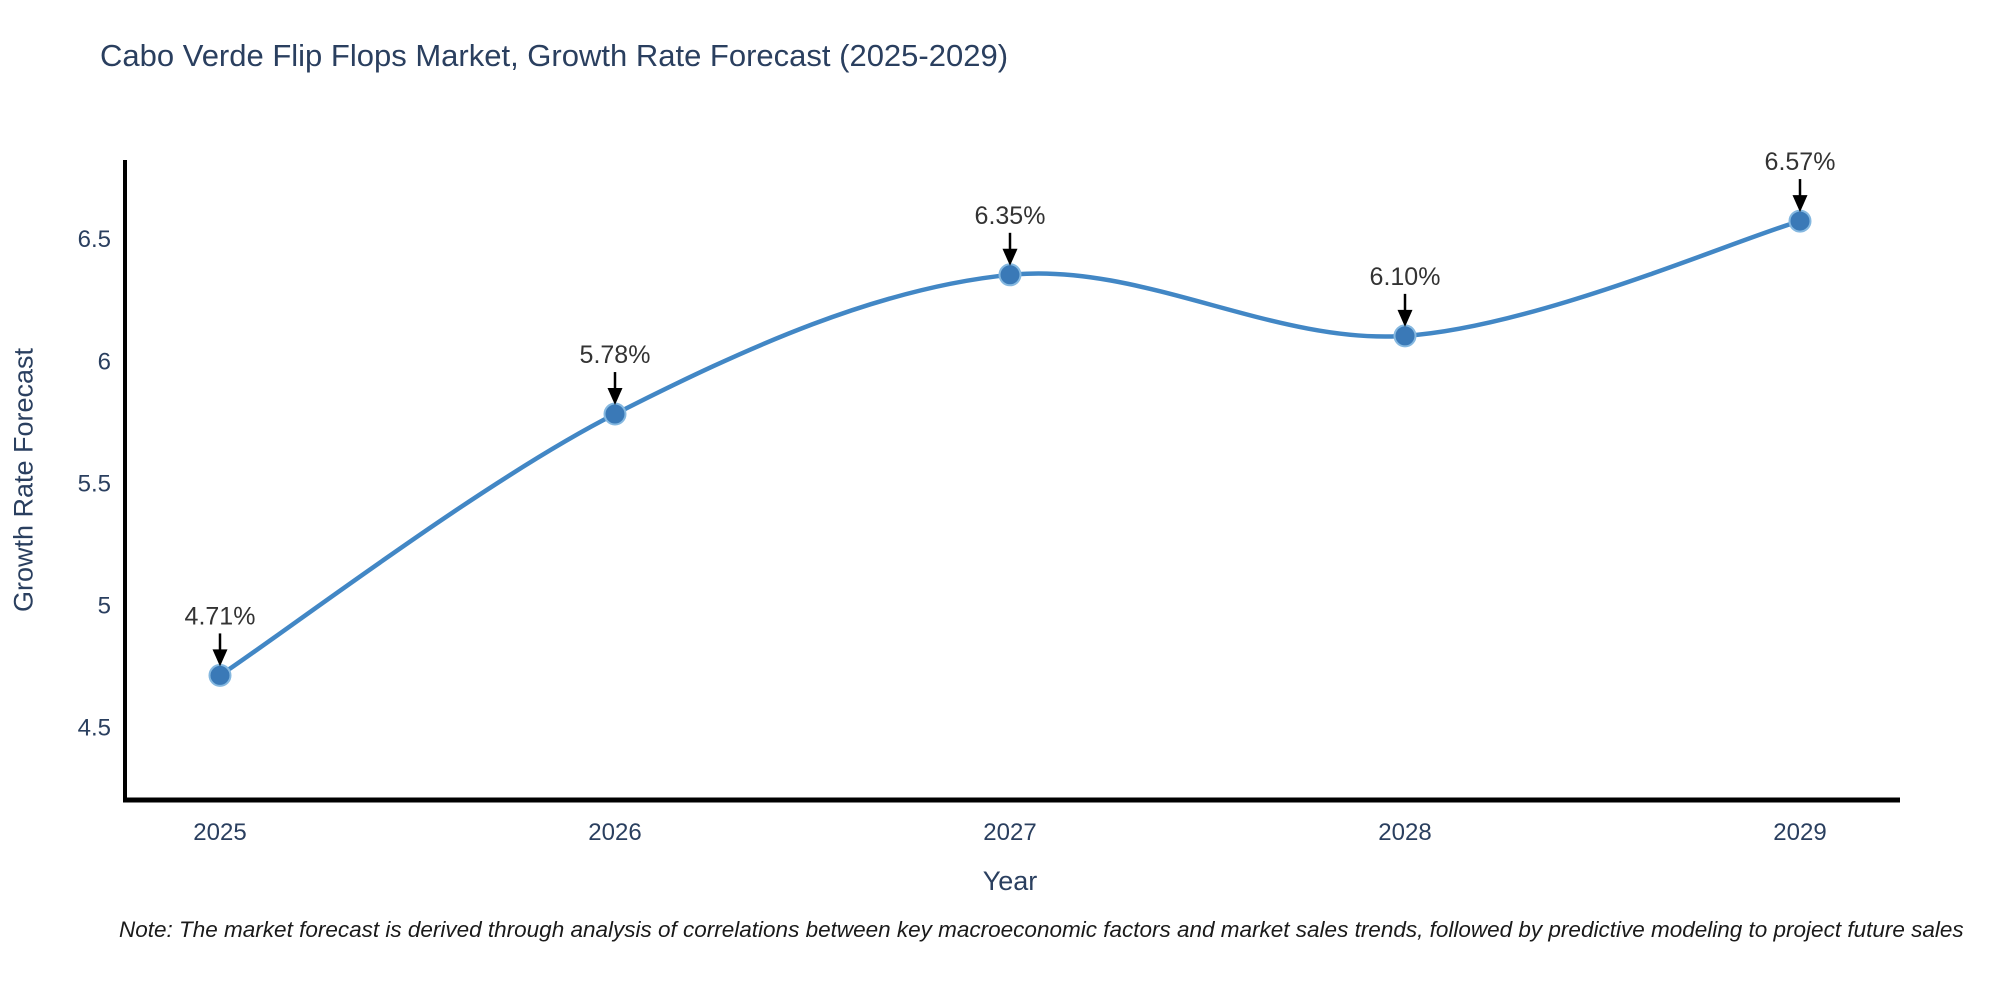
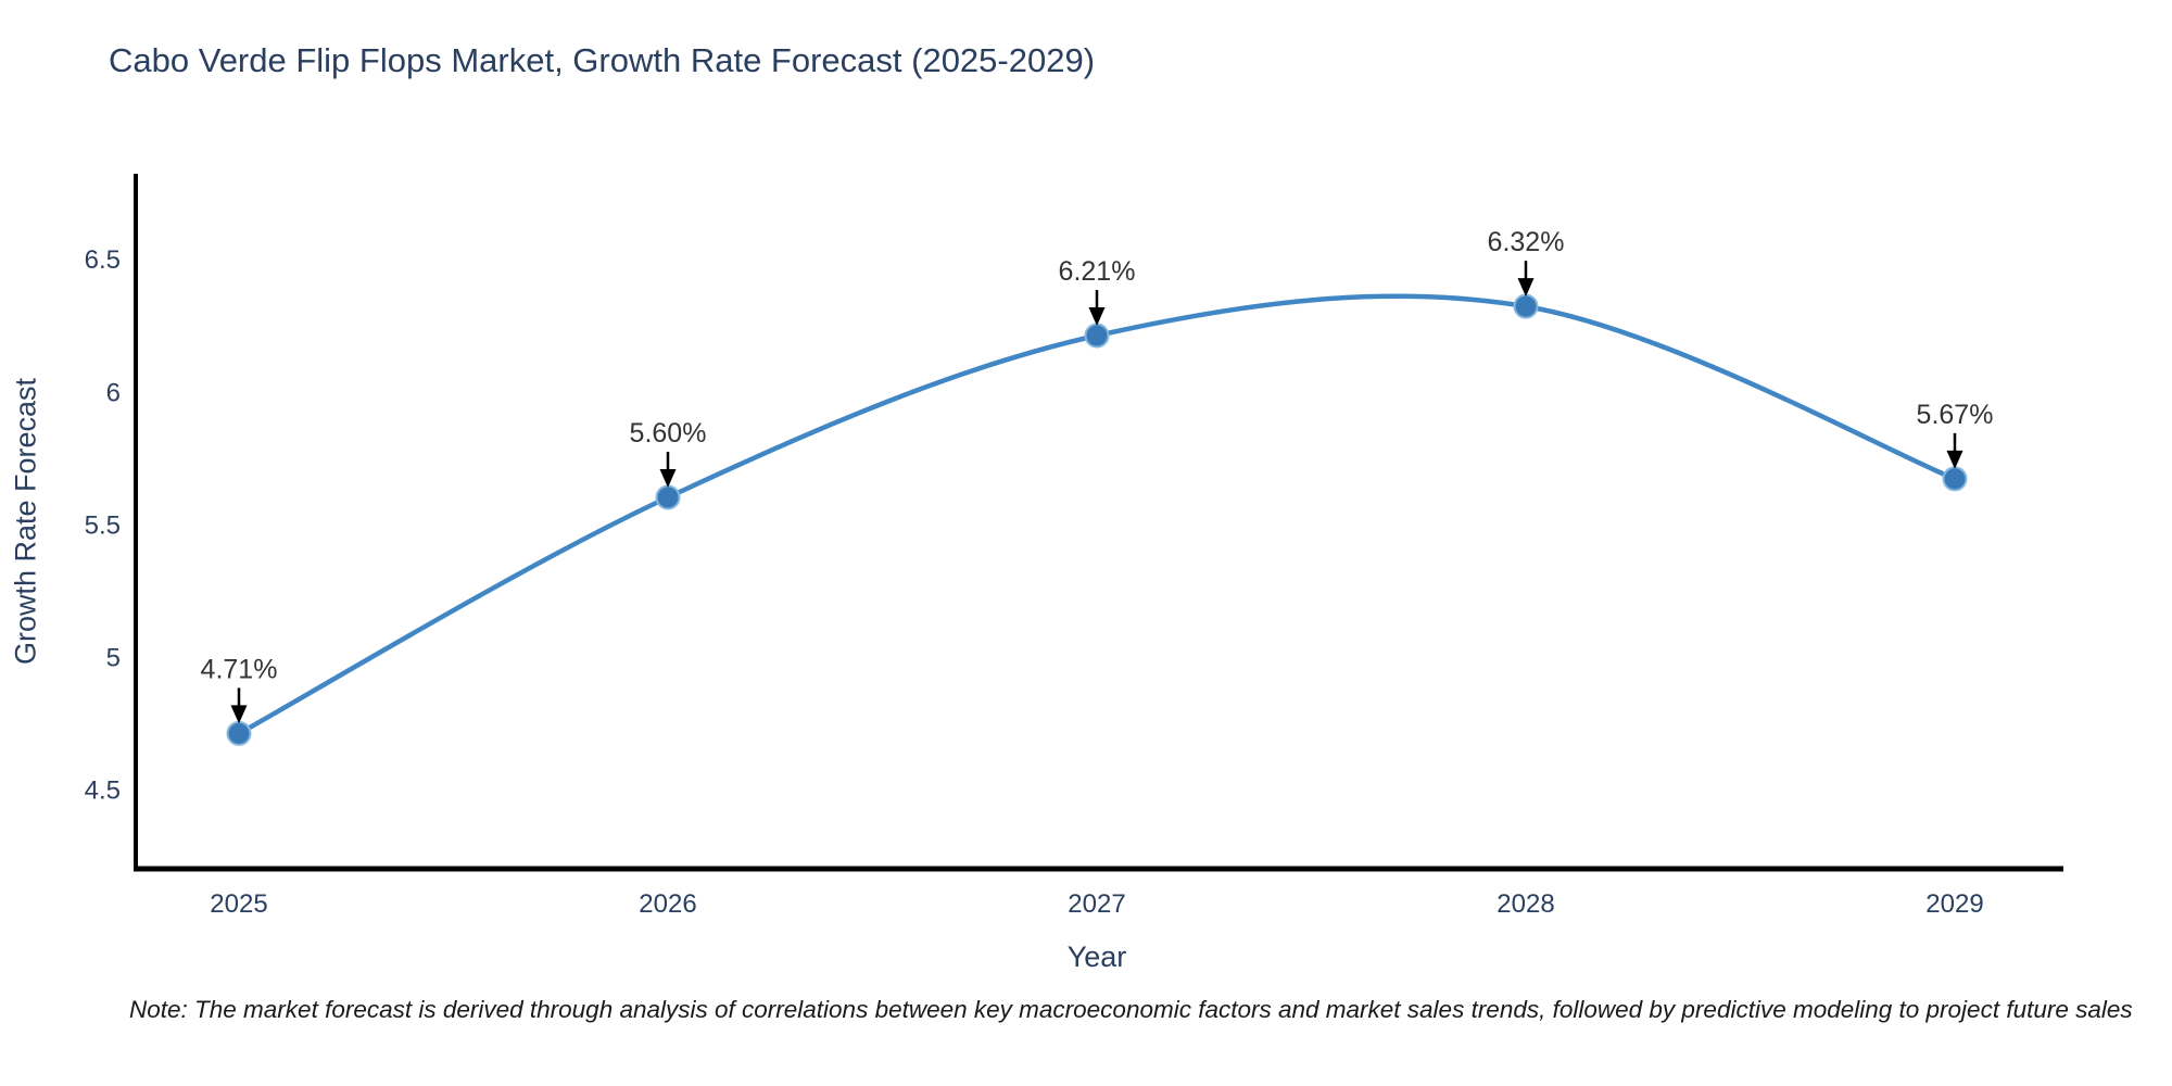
2026: 5.78% -> 5.60%
2027: 6.35% -> 6.21%
2028: 6.10% -> 6.32%
2029: 6.57% -> 5.67%
